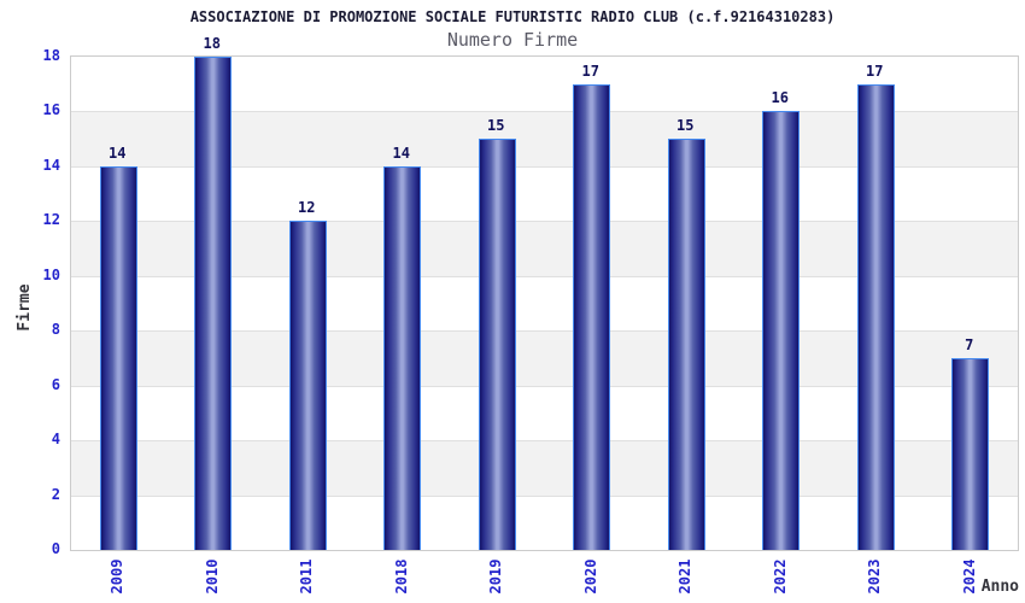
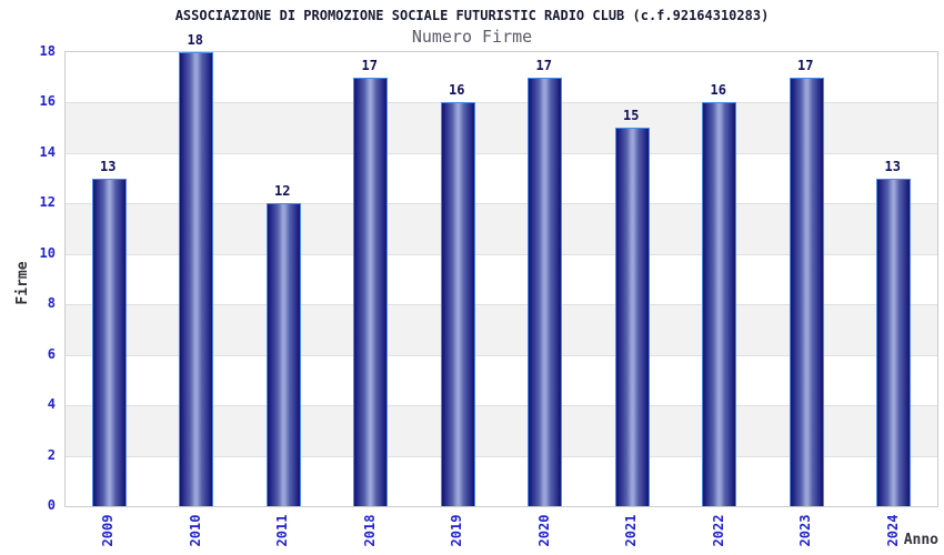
2009: 14 -> 13
2018: 14 -> 17
2019: 15 -> 16
2024: 7 -> 13
